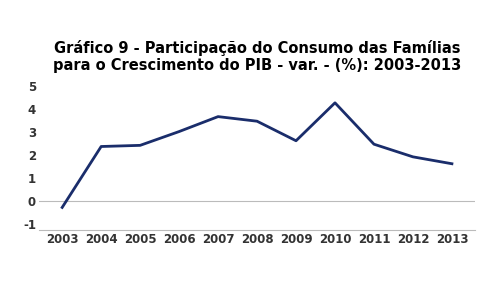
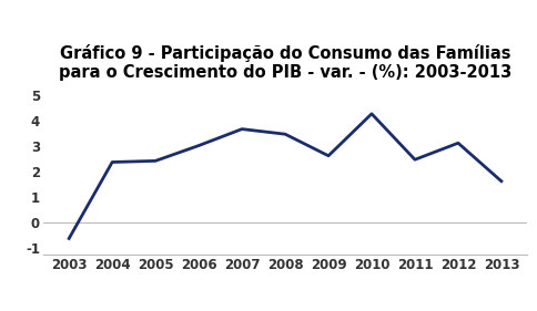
2003: -0.30 -> -0.65
2012: 1.90 -> 3.10
